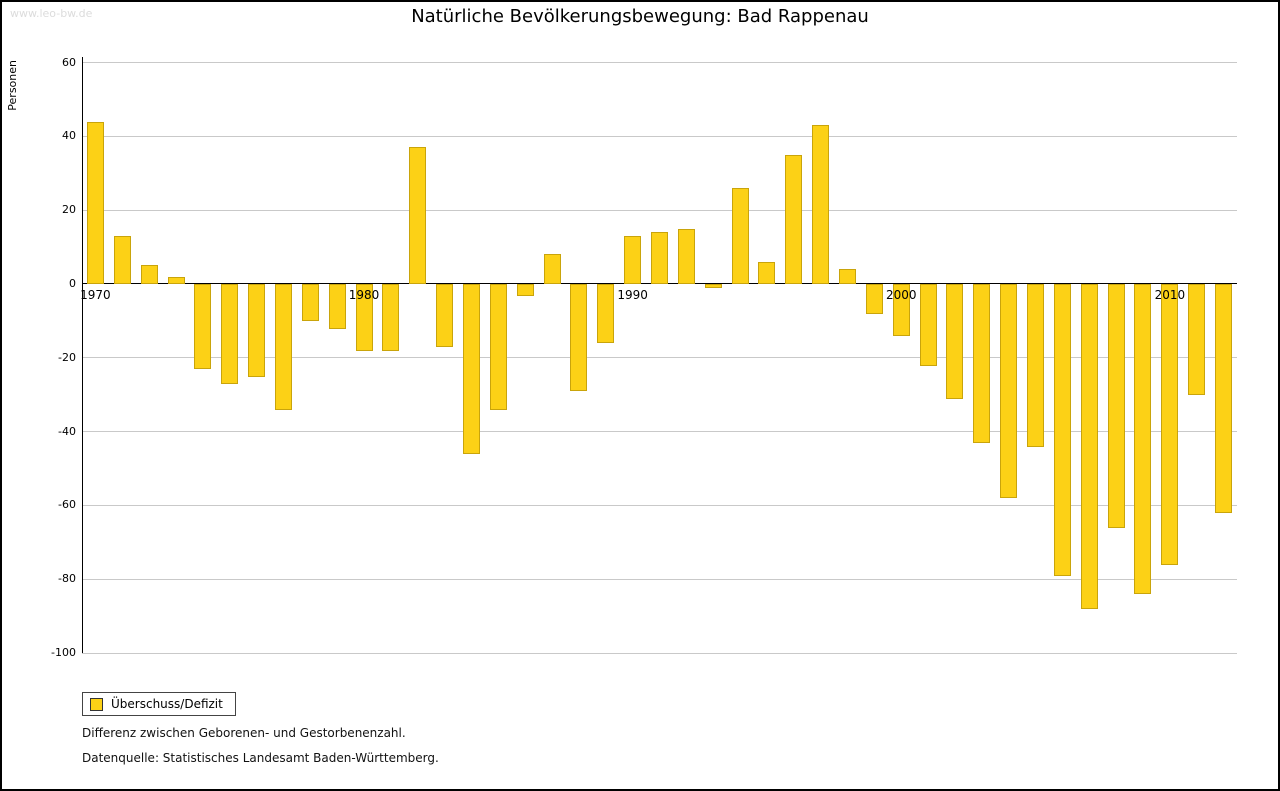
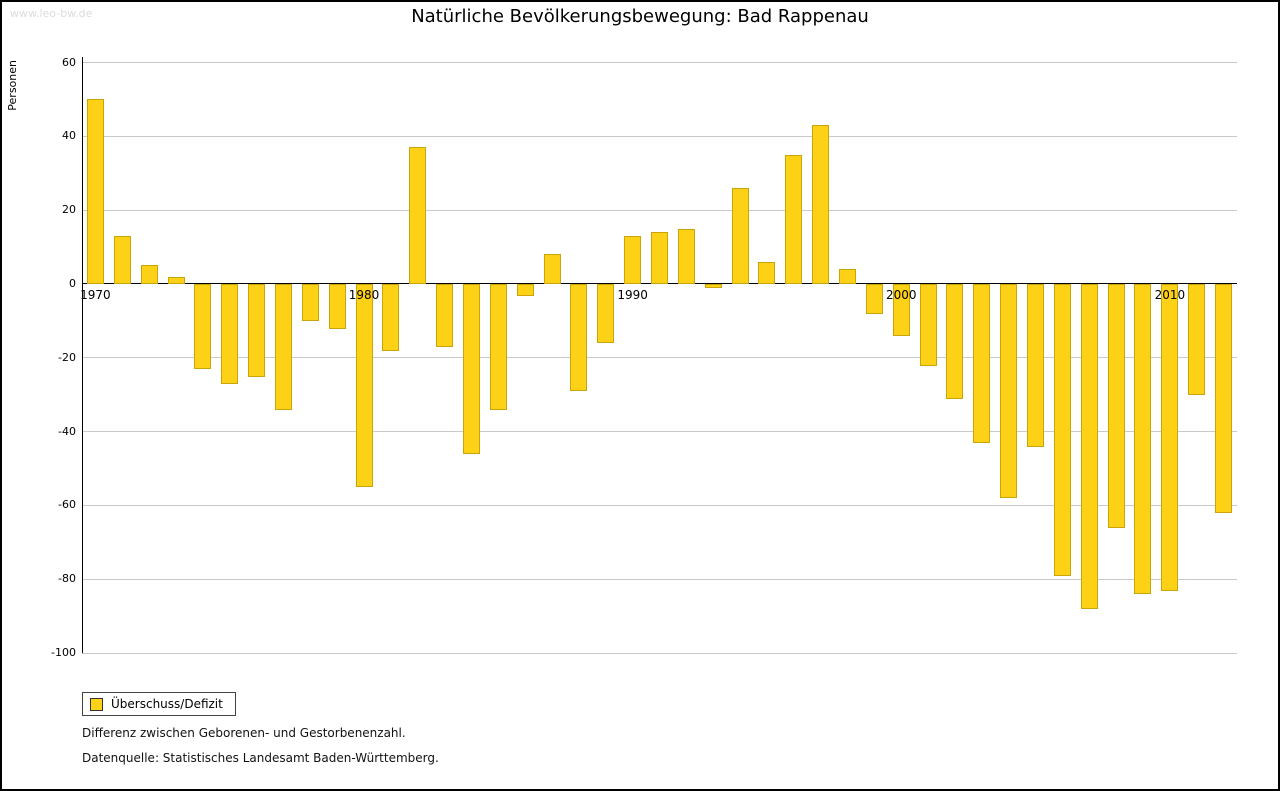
1970: 44 -> 50
1980: -18 -> -55
2010: -76 -> -83
